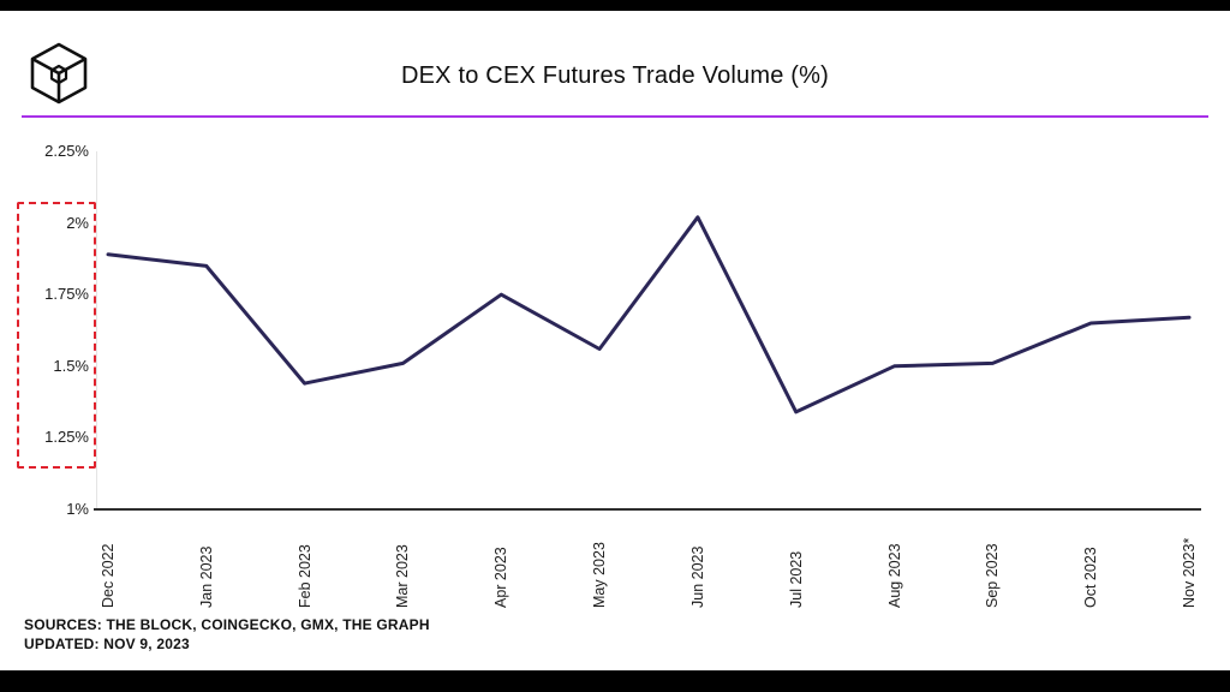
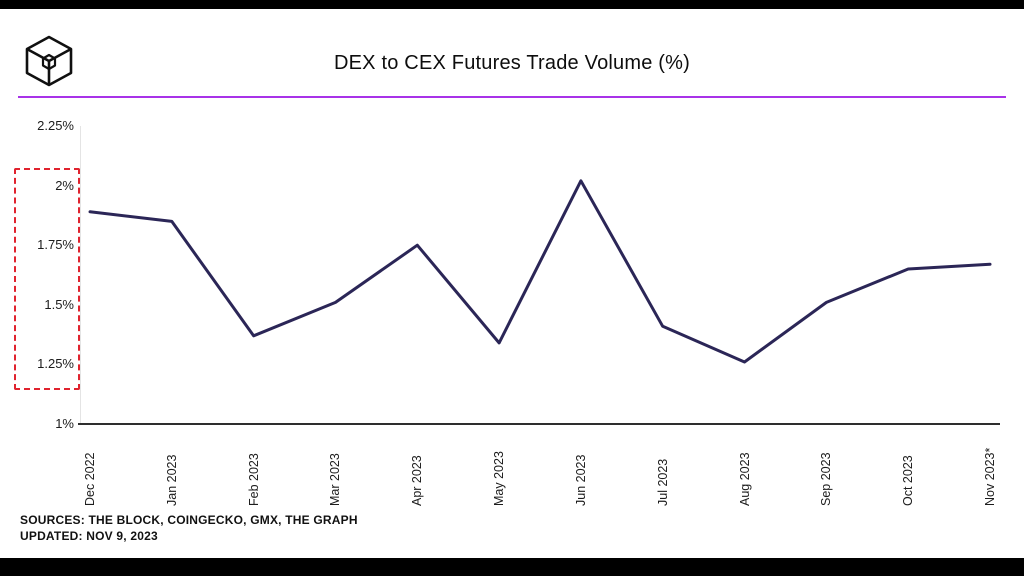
Feb 2023: 1.44% -> 1.37%
May 2023: 1.56% -> 1.34%
Jul 2023: 1.34% -> 1.41%
Aug 2023: 1.50% -> 1.26%
